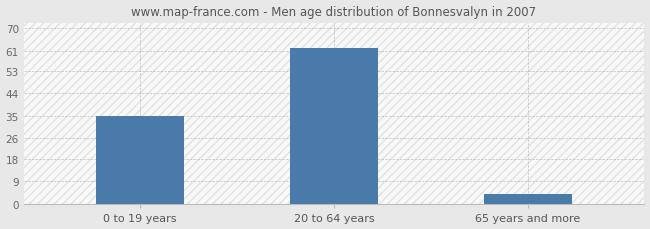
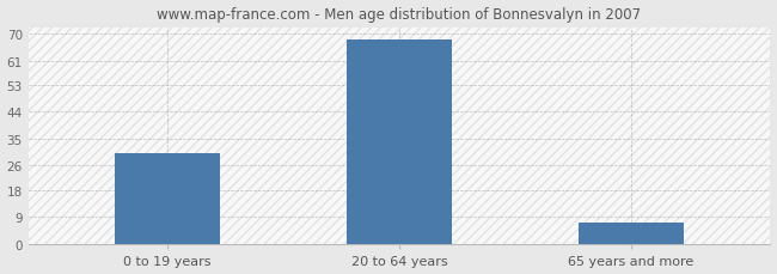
0 to 19 years: 35 -> 30
20 to 64 years: 62 -> 68
65 years and more: 4 -> 7
